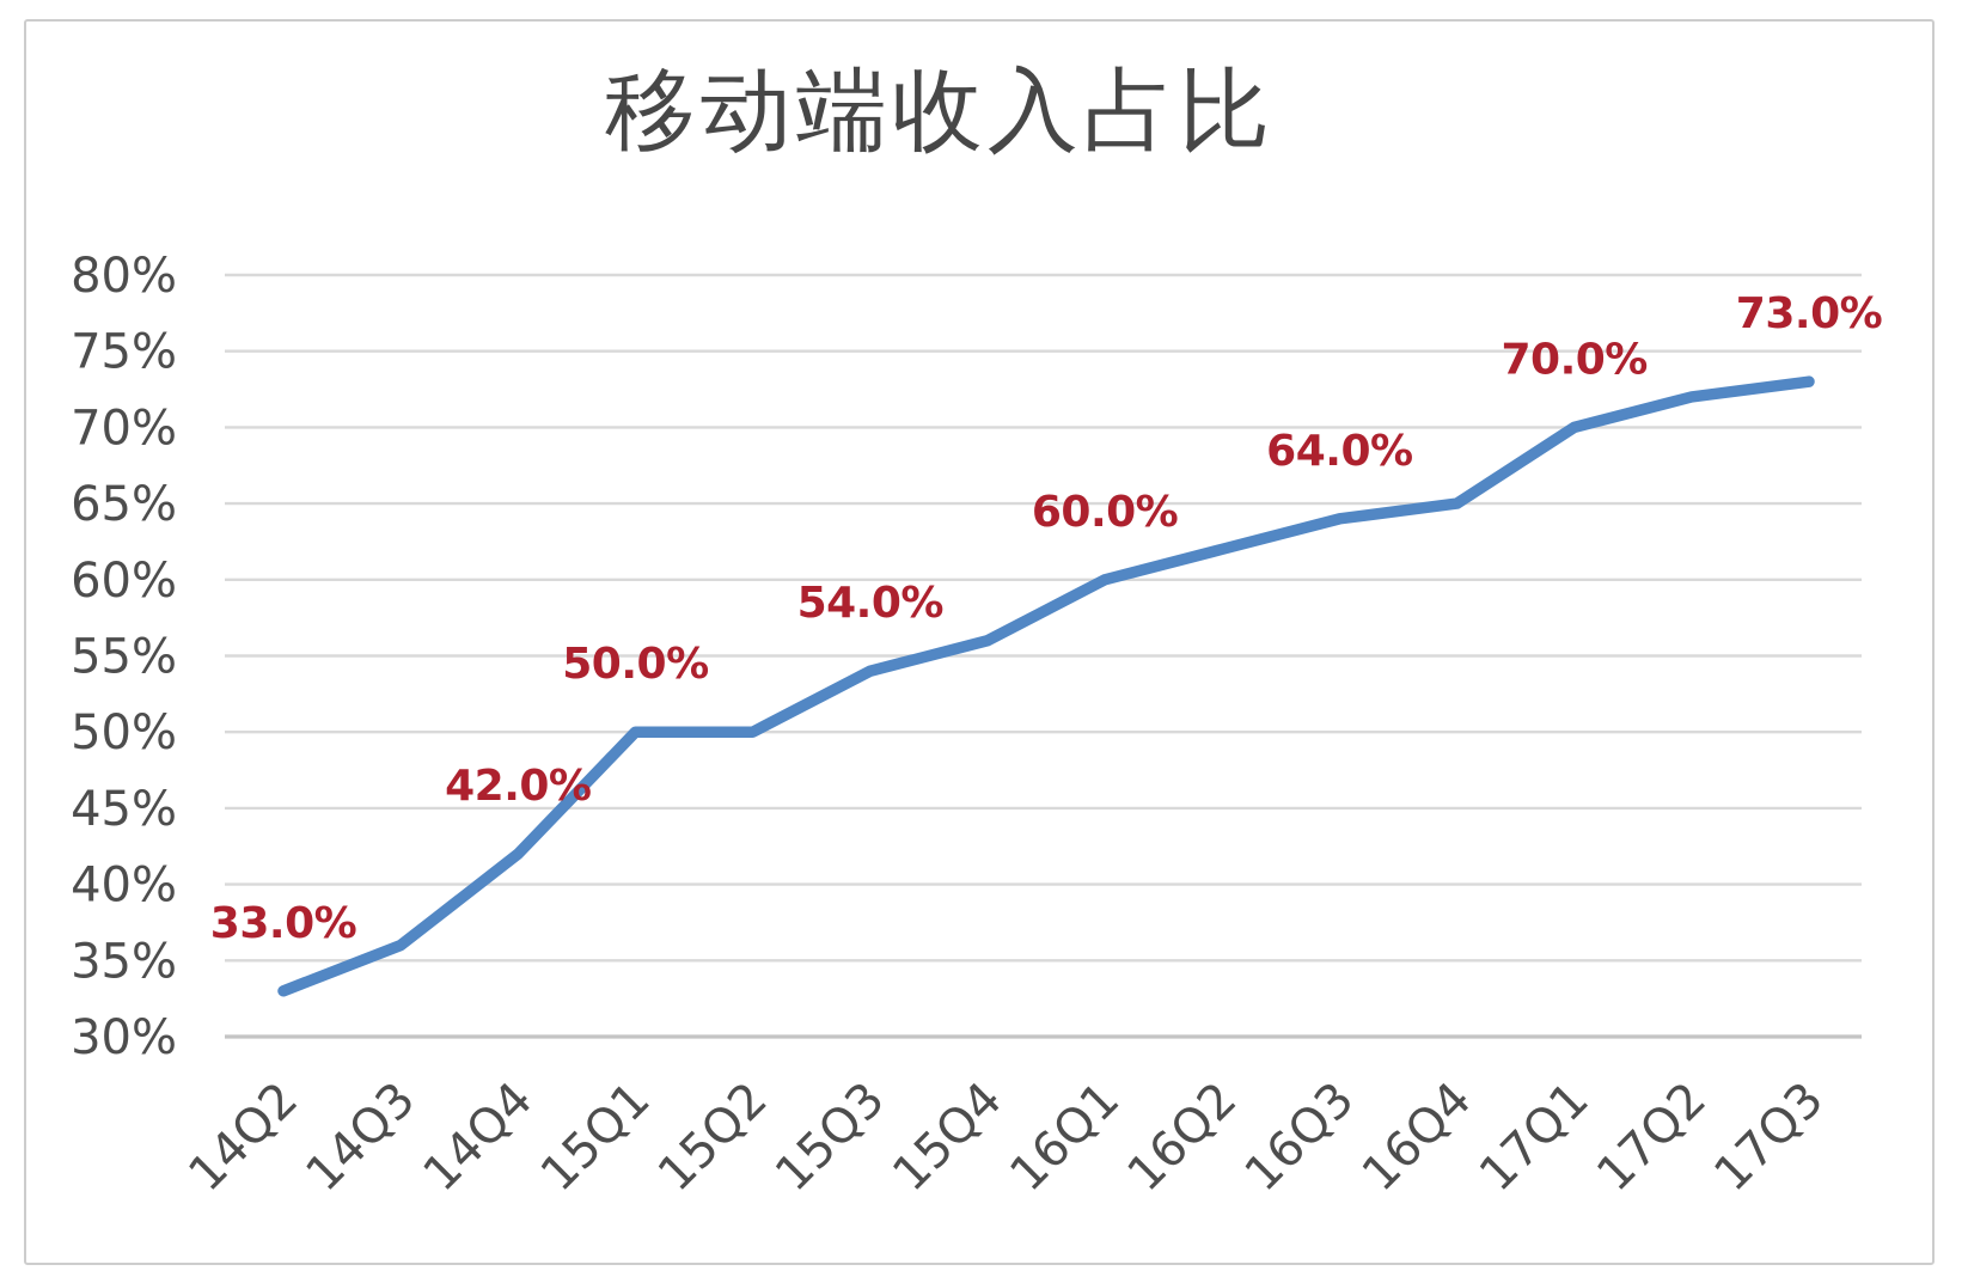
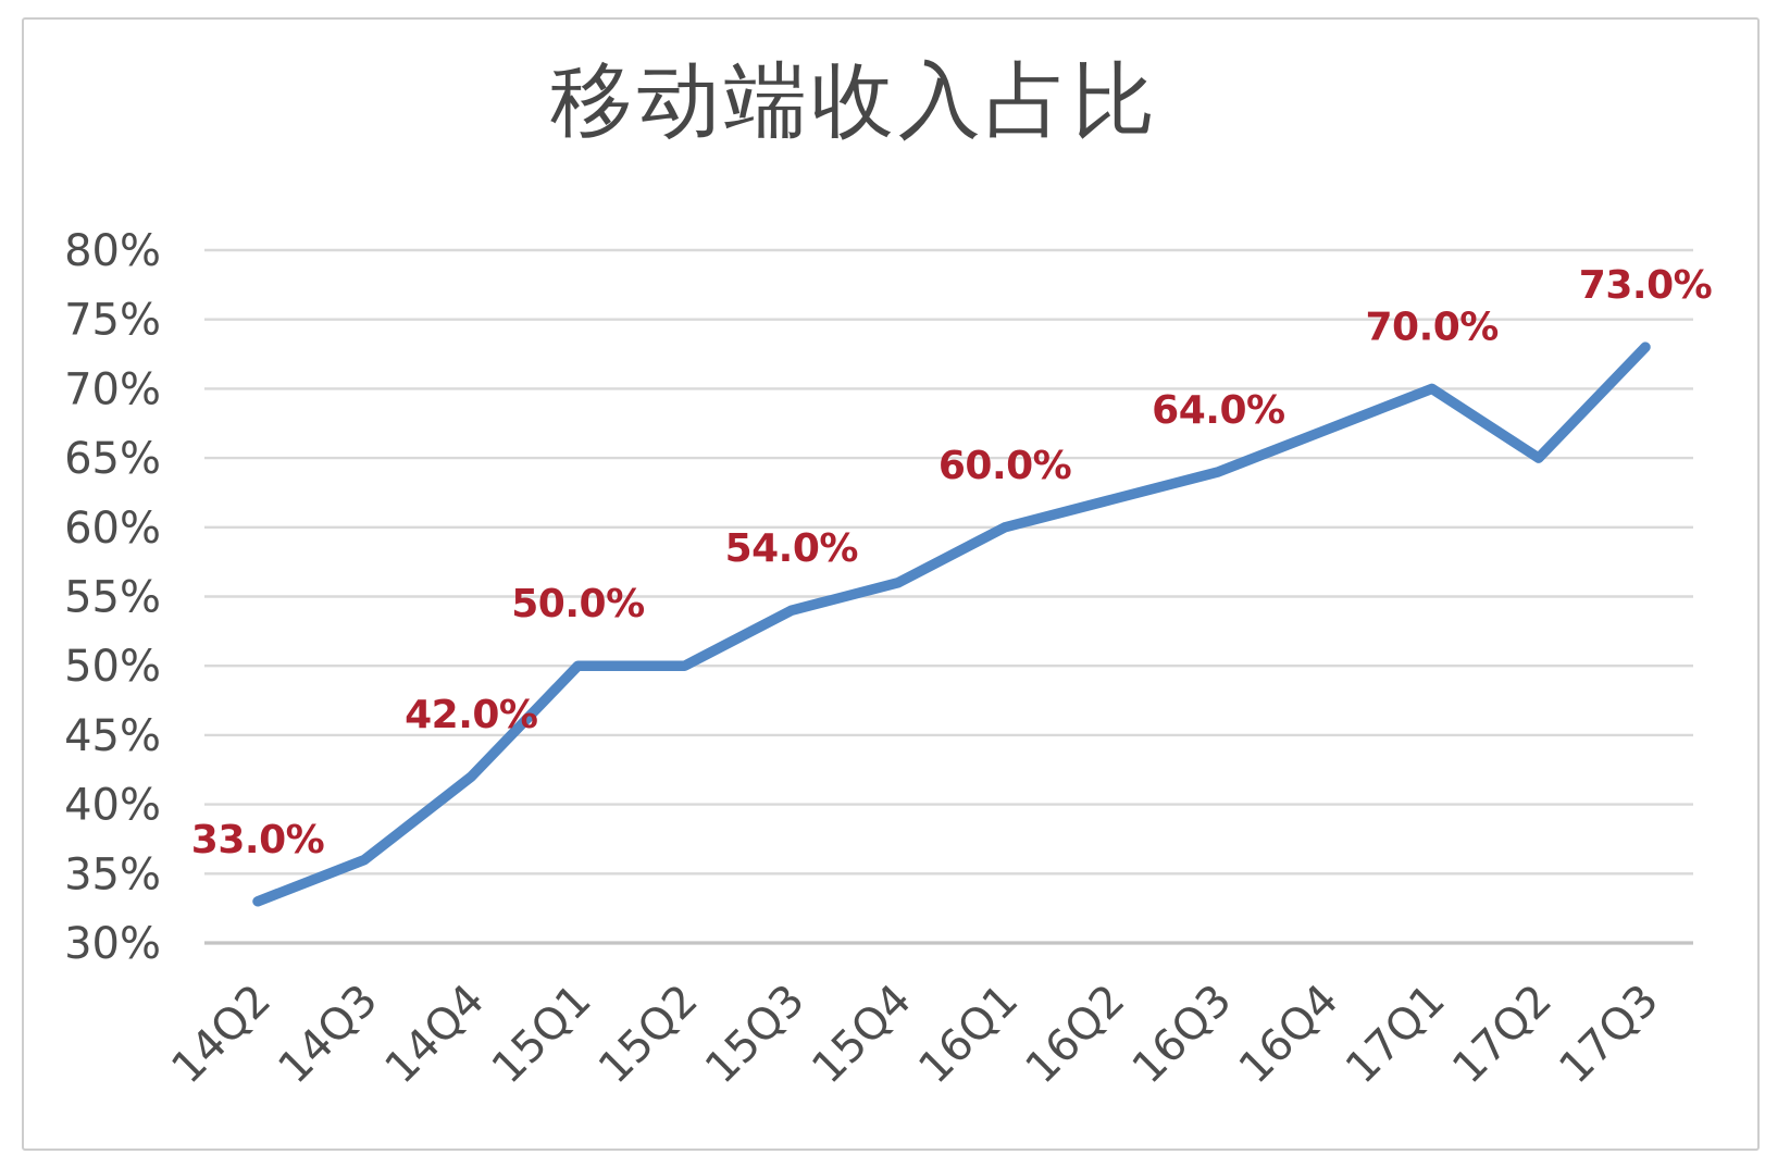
16Q4: 65% -> 67%
17Q2: 72% -> 65%
